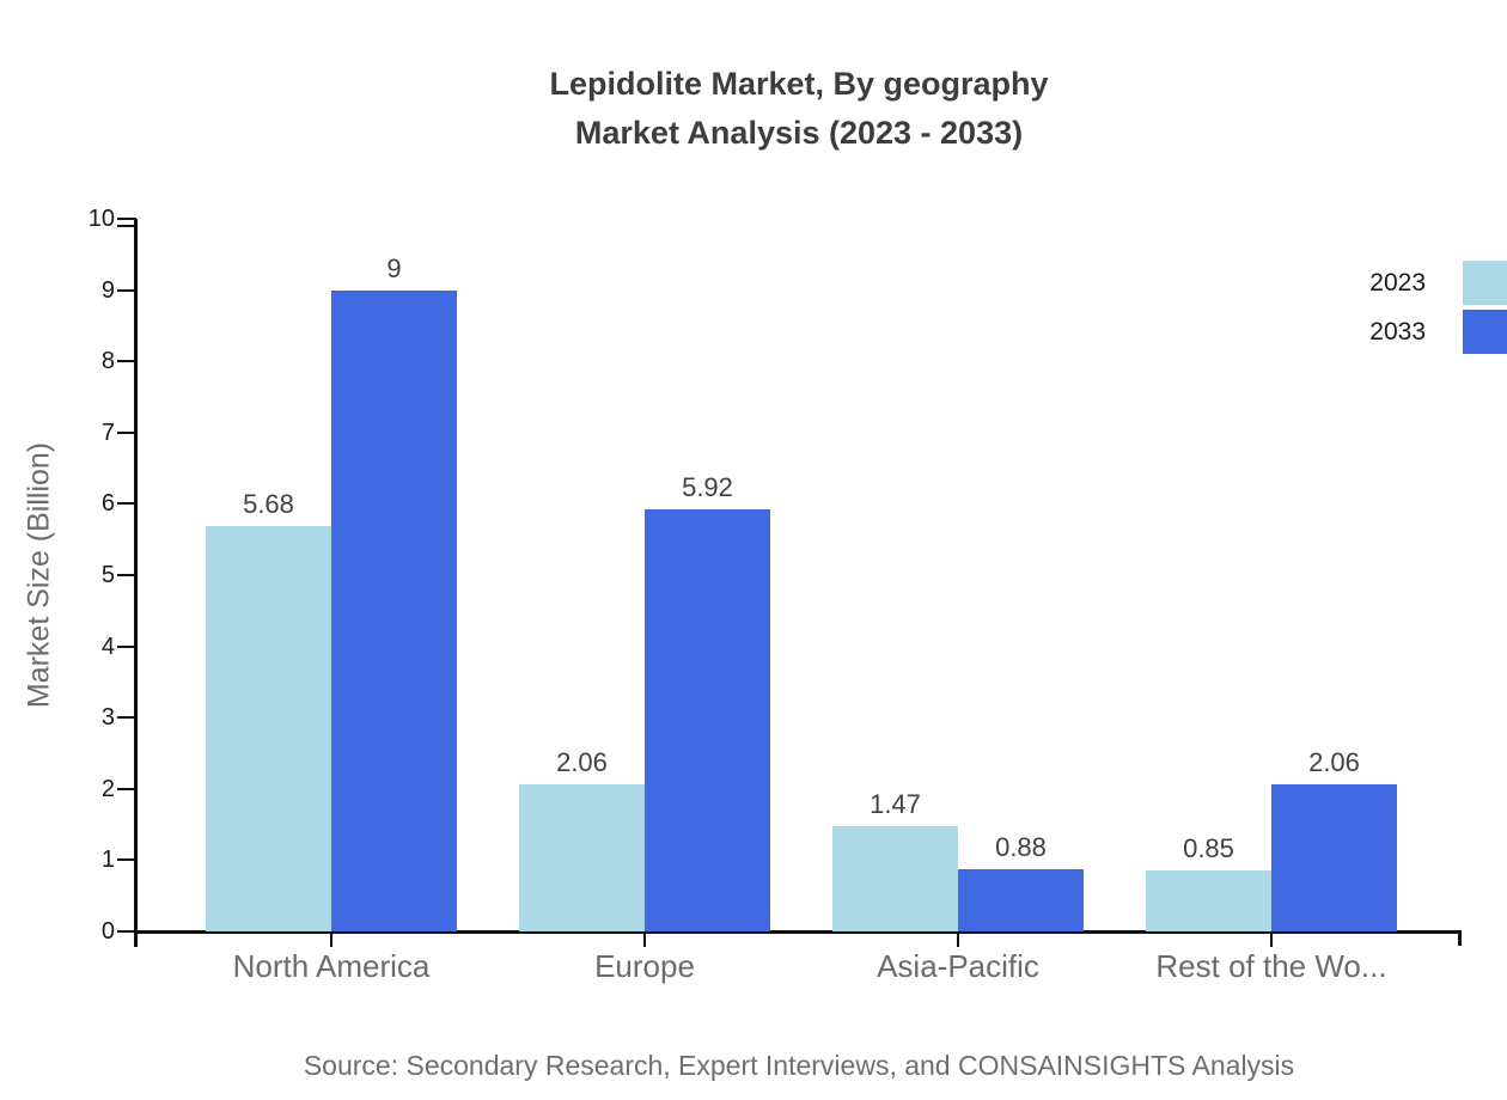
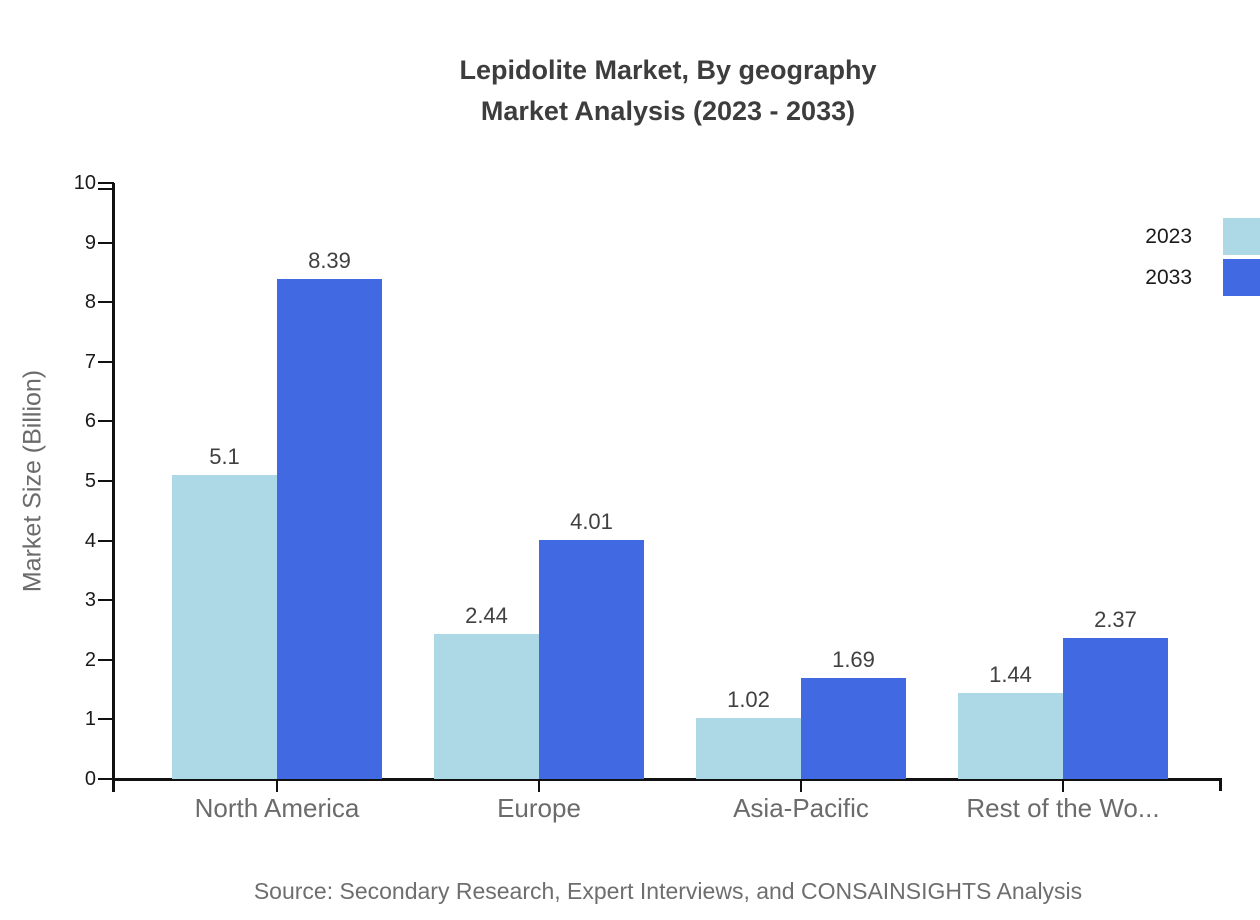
2023/North America: 5.68 -> 5.1
2033/North America: 9 -> 8.39
2023/Europe: 2.06 -> 2.44
2033/Europe: 5.92 -> 4.01
2023/Asia-Pacific: 1.47 -> 1.02
2033/Asia-Pacific: 0.88 -> 1.69
2023/Rest of the Wo...: 0.85 -> 1.44
2033/Rest of the Wo...: 2.06 -> 2.37
